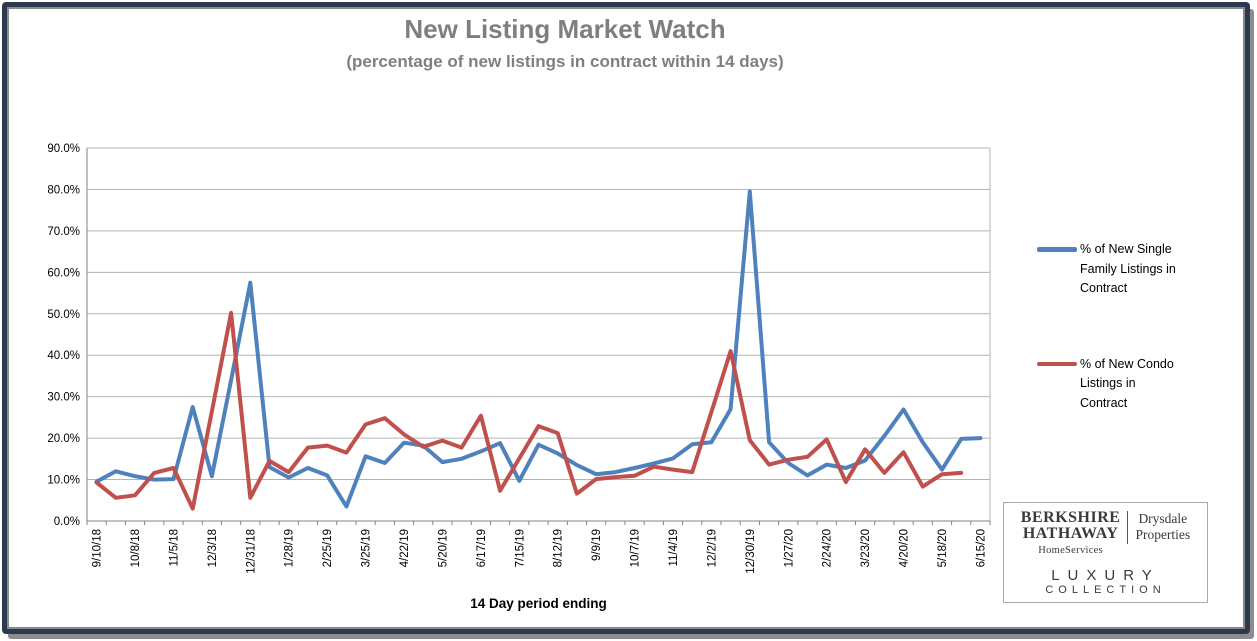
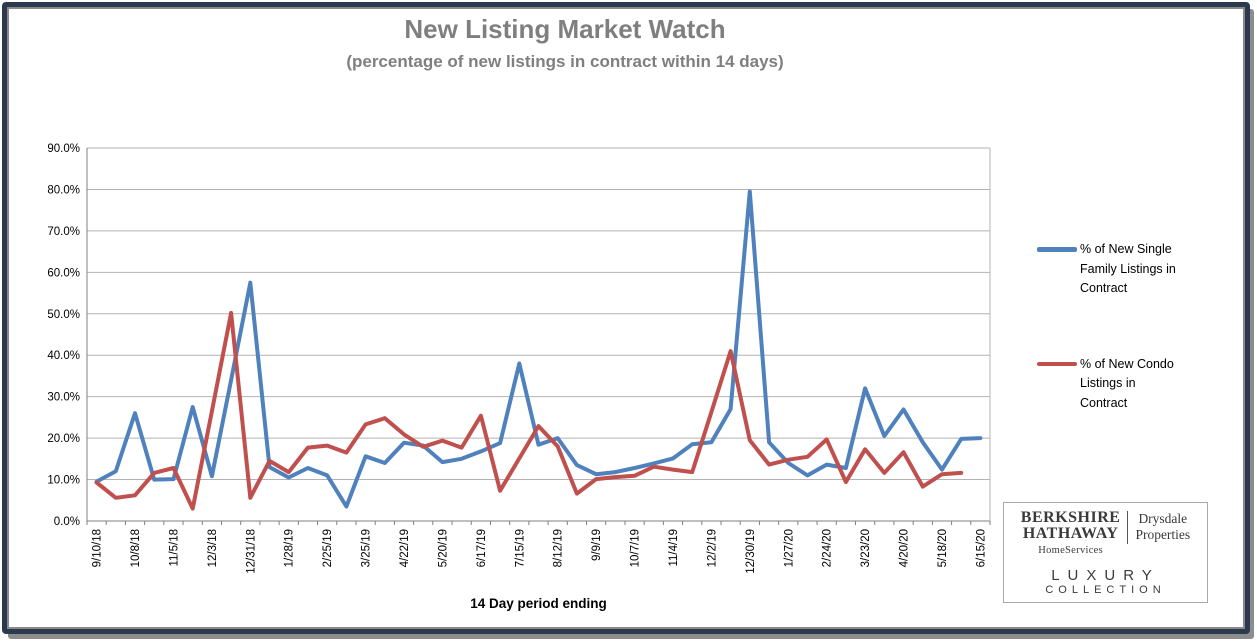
% of New Single Family Listings in Contract/10/8/18: 11% -> 26%
% of New Single Family Listings in Contract/7/15/19: 10% -> 38%
% of New Single Family Listings in Contract/8/12/19: 16% -> 20%
% of New Condo Listings in Contract/8/12/19: 21% -> 18%
% of New Single Family Listings in Contract/3/23/20: 15% -> 32%
